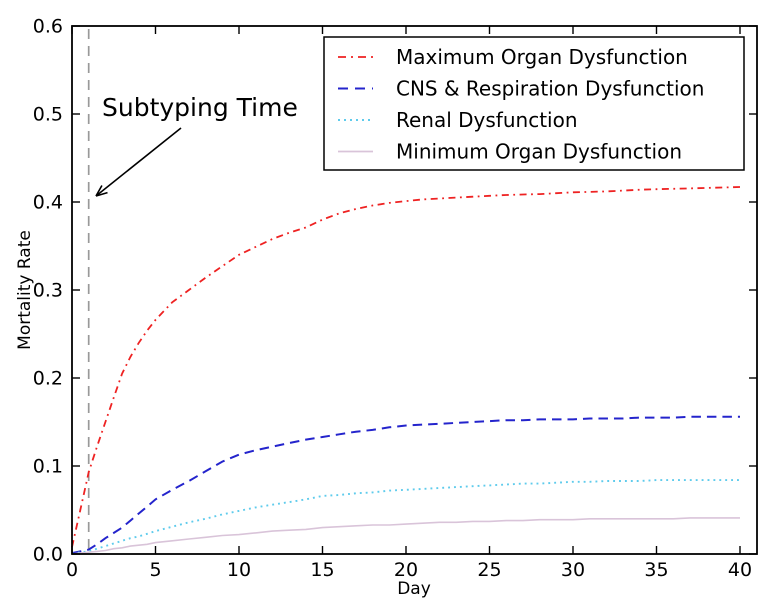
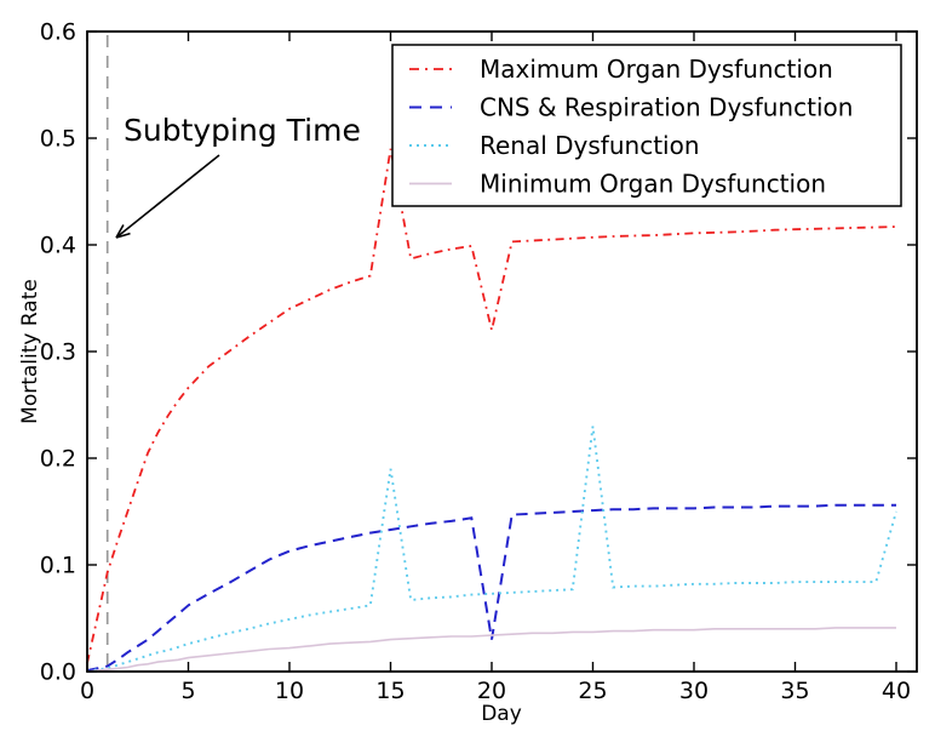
Maximum Organ Dysfunction/15: 0.38 -> 0.49
Renal Dysfunction/15: 0.07 -> 0.19
Maximum Organ Dysfunction/20: 0.40 -> 0.32
CNS & Respiration Dysfunction/20: 0.15 -> 0.03
Renal Dysfunction/25: 0.08 -> 0.23
Renal Dysfunction/40: 0.08 -> 0.15
